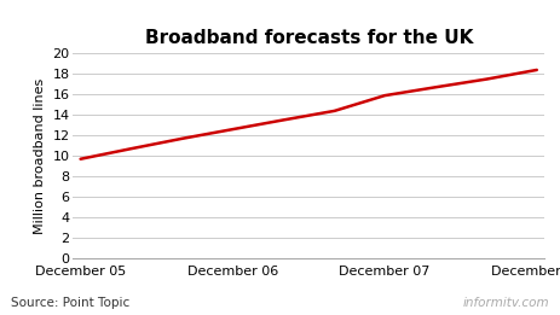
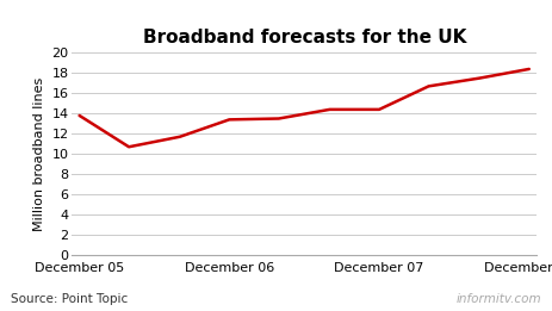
December 05: 9.7 -> 13.8
December 06: 12.6 -> 13.4
December 07: 15.9 -> 14.4
